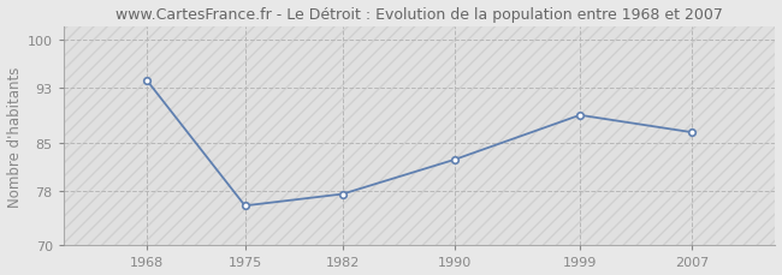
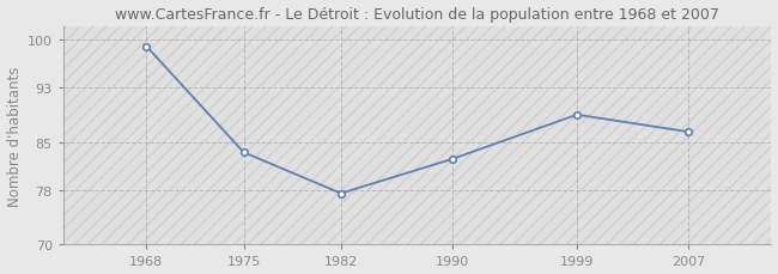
1968: 94.0 -> 99.0
1975: 75.8 -> 83.5
